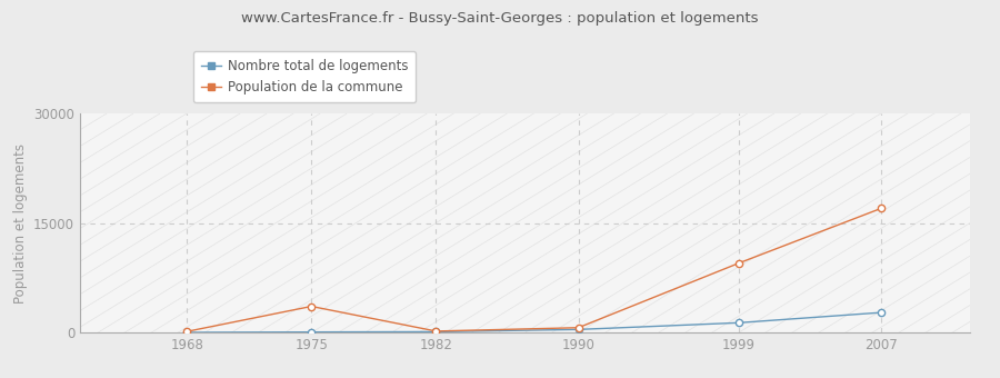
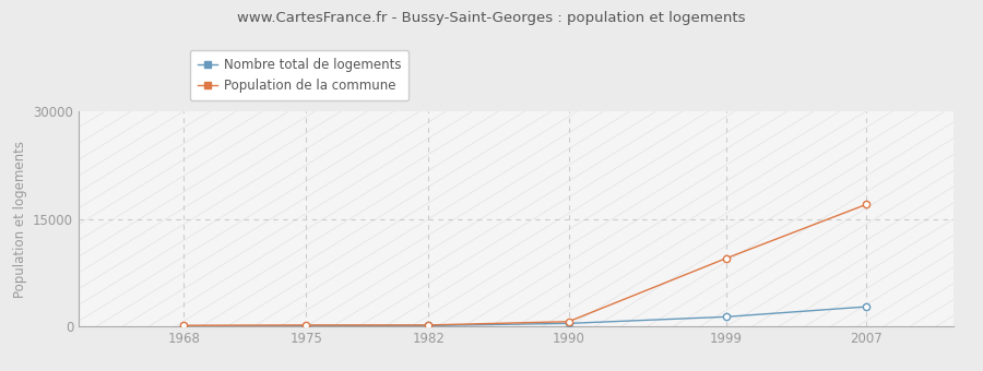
Population de la commune/1975: 3600 -> 200
